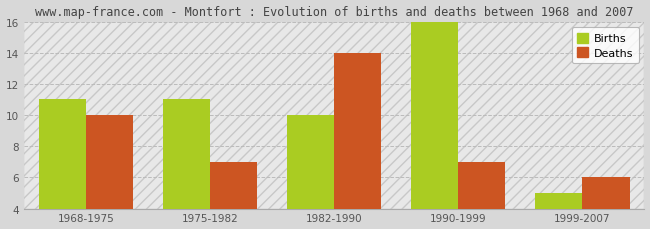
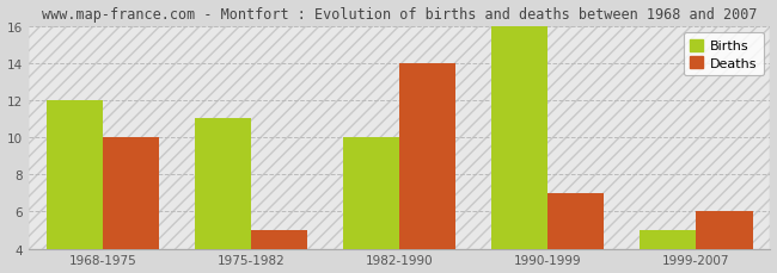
Births/1968-1975: 11 -> 12
Deaths/1975-1982: 7 -> 5
